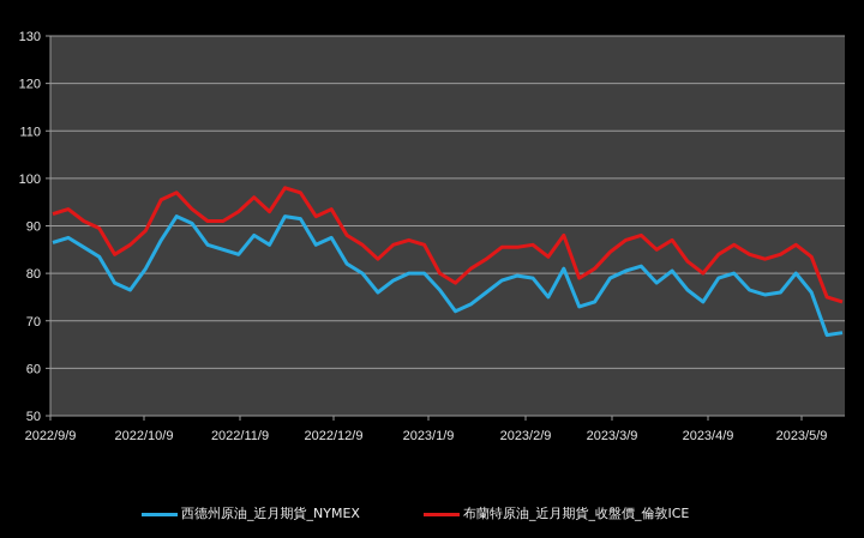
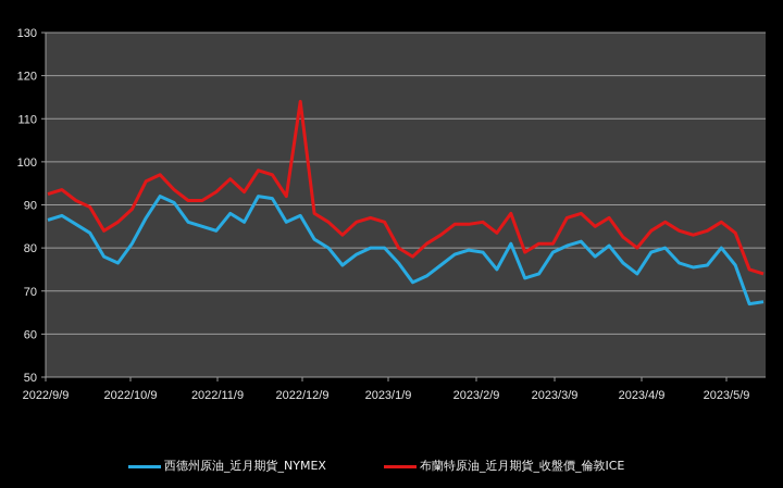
布蘭特原油_近月期貨_收盤價_倫敦ICE/2022/12/9: 94 -> 114
布蘭特原油_近月期貨_收盤價_倫敦ICE/2023/3/9: 84 -> 81
